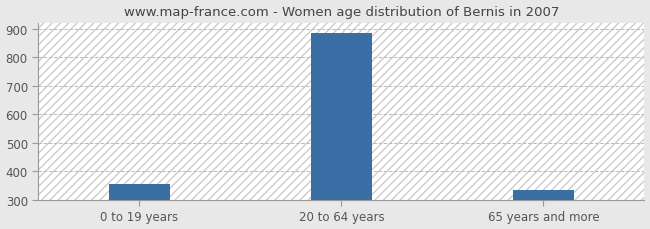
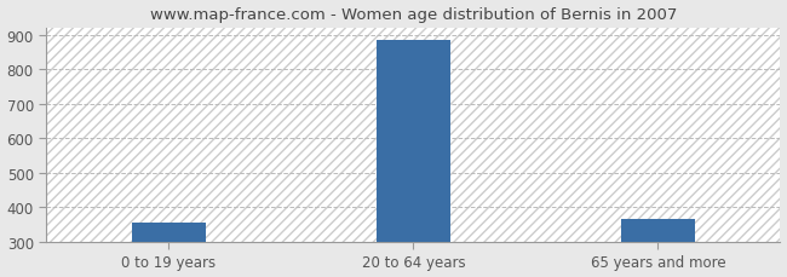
65 years and more: 336 -> 365
